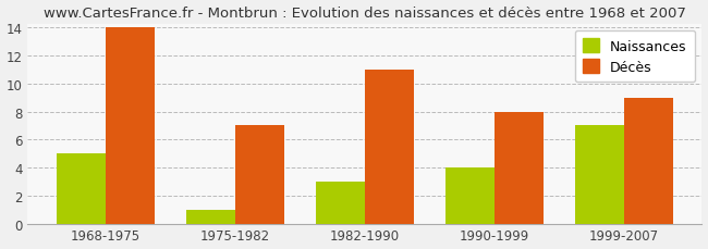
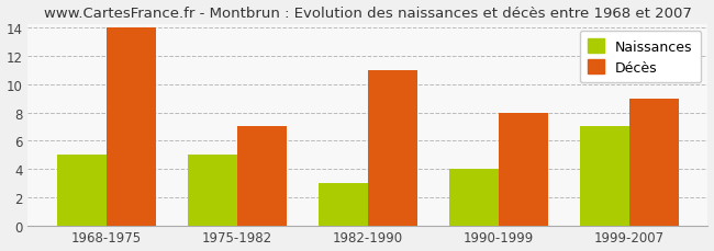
Naissances/1975-1982: 1 -> 5
